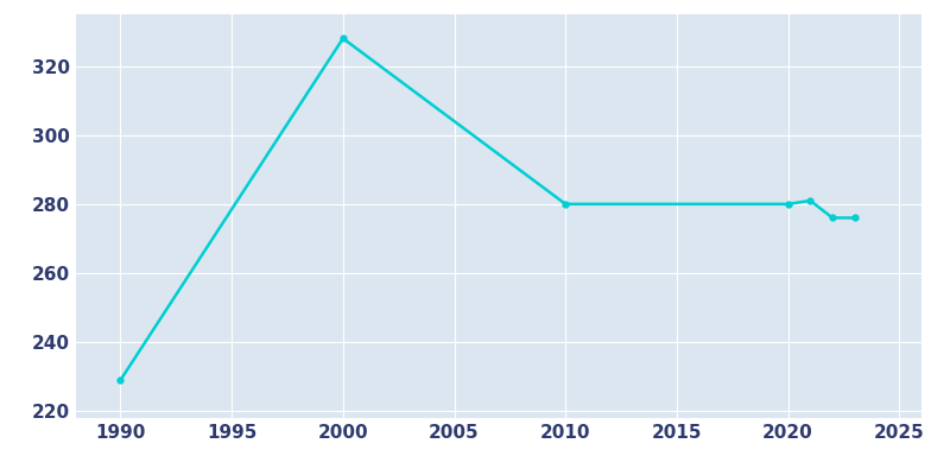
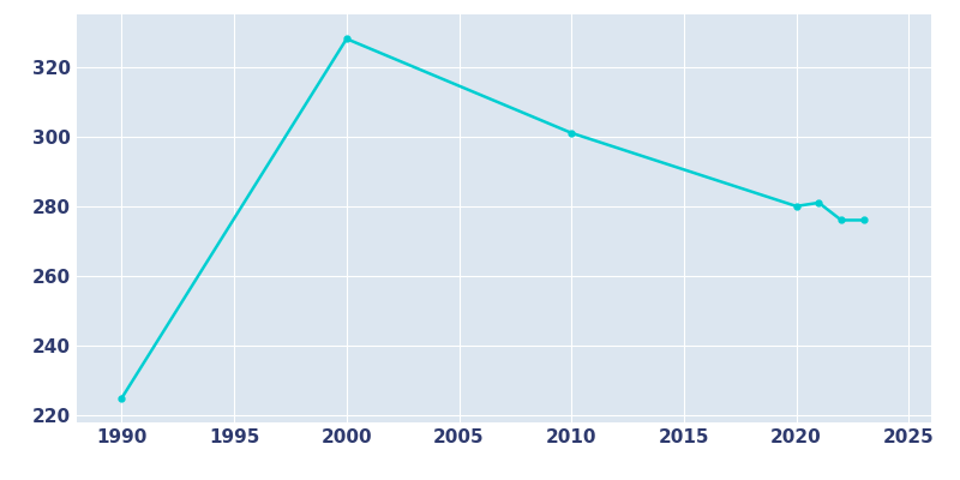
1990: 229 -> 225
2010: 280 -> 301
